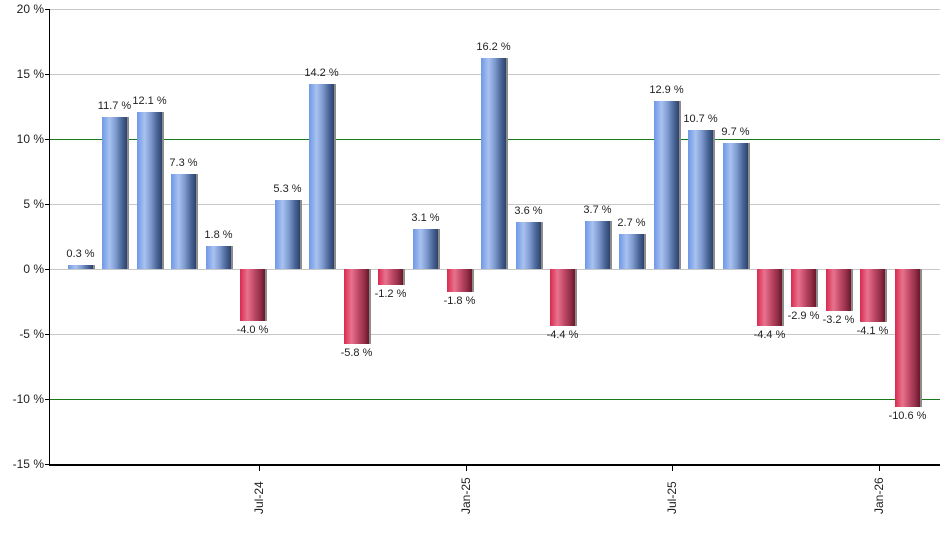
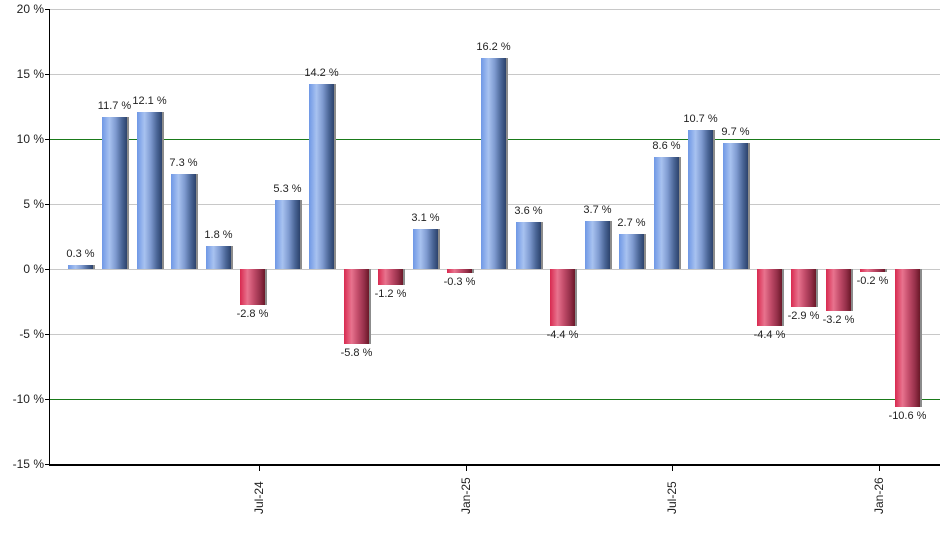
Jul-24: -4.0 -> -2.8
Jan-25: -1.8 -> -0.3
Jul-25: 12.9 -> 8.6
Jan-26: -4.1 -> -0.2
